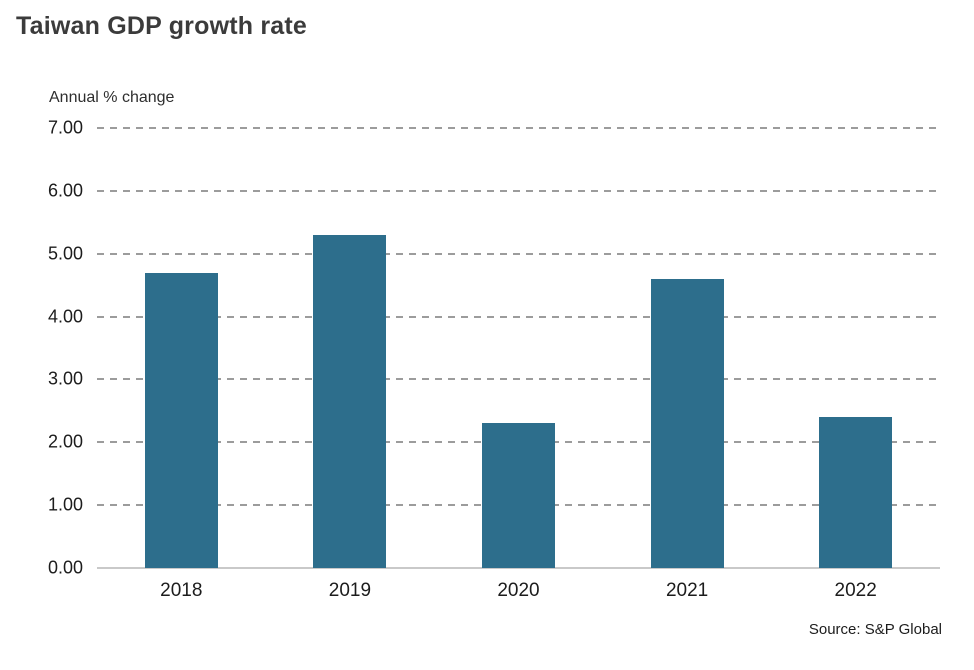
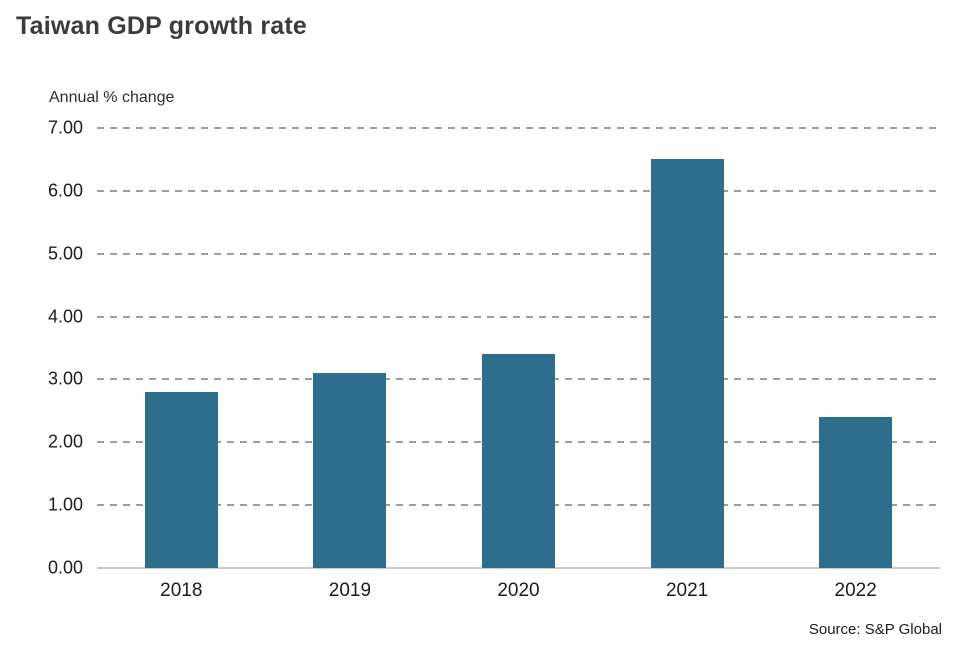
2018: 4.7 -> 2.8
2019: 5.3 -> 3.1
2020: 2.3 -> 3.4
2021: 4.6 -> 6.5
